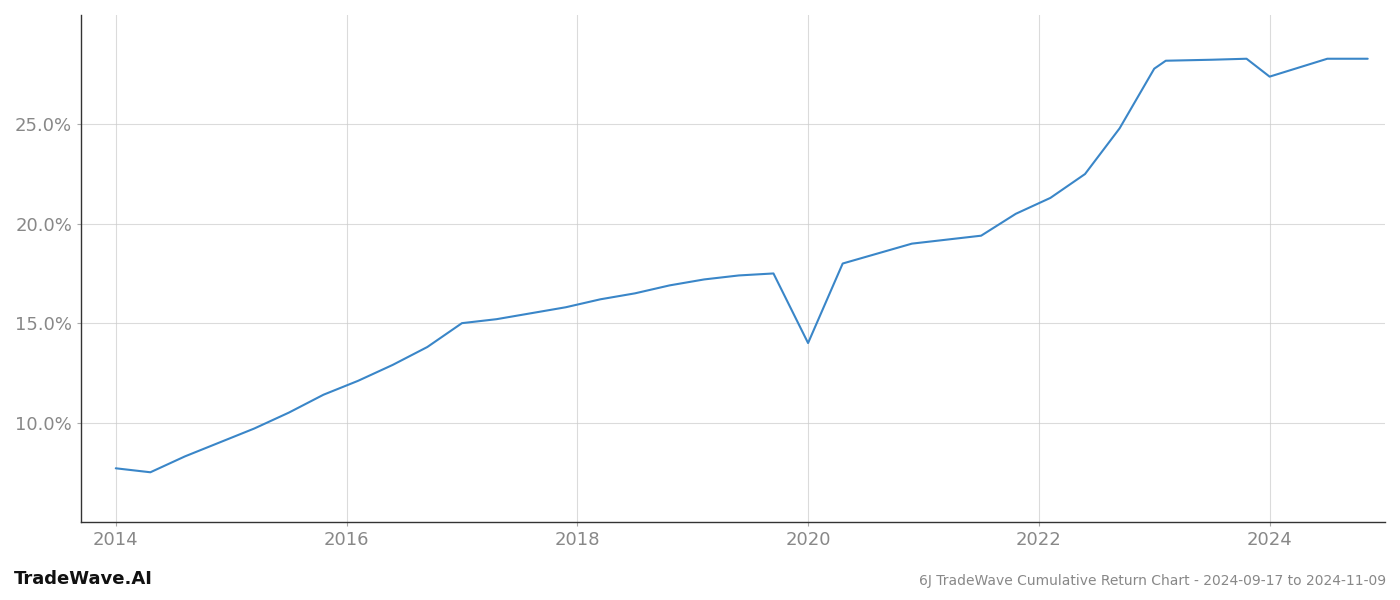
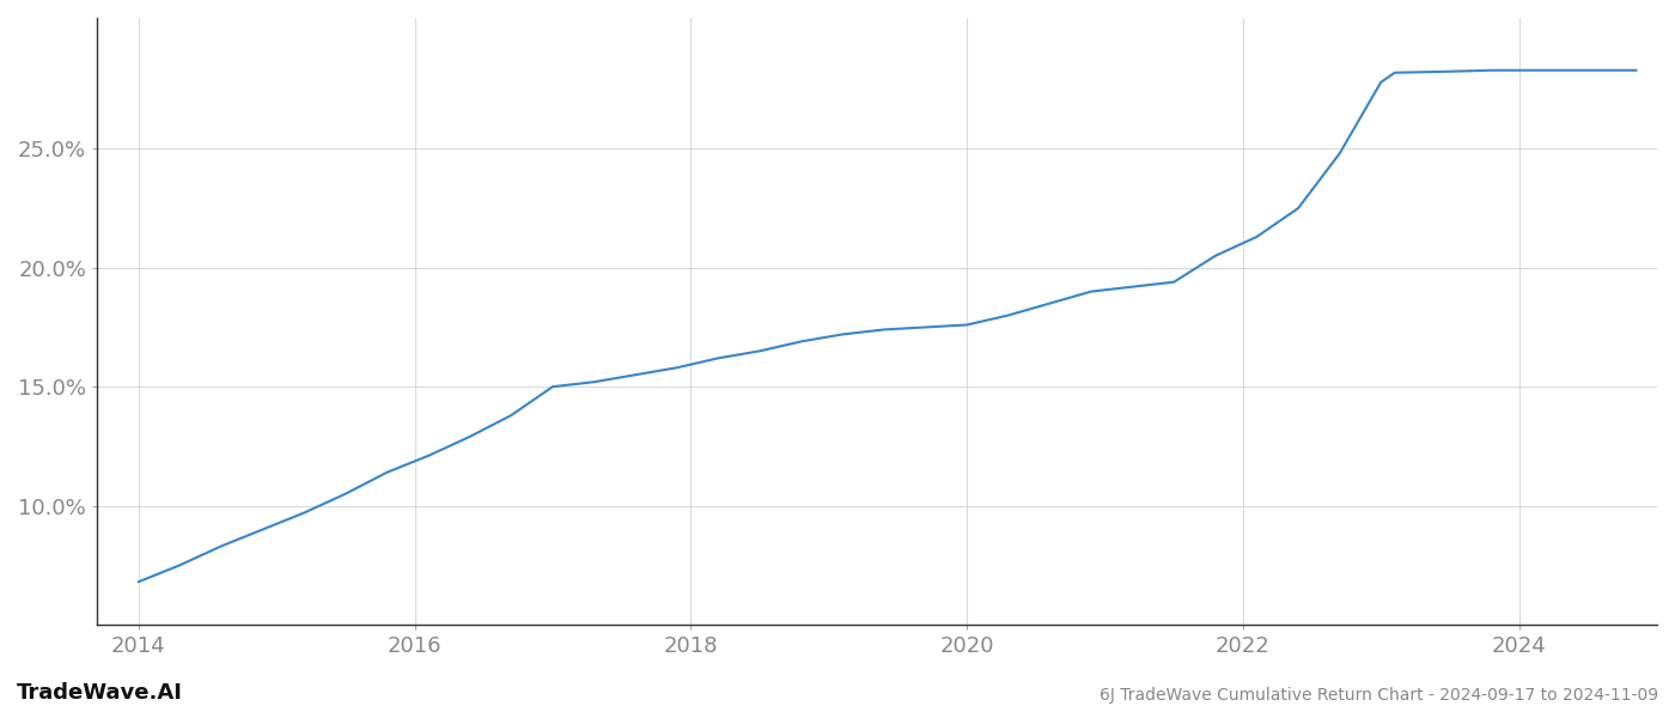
2014: 7.7% -> 6.8%
2020: 14.0% -> 17.6%
2024: 27.4% -> 28.3%
